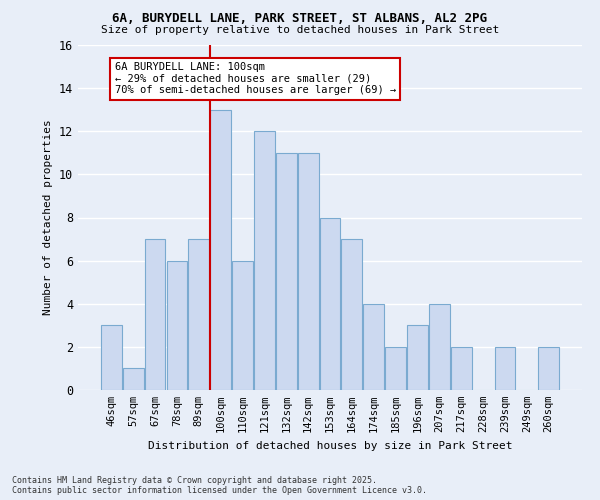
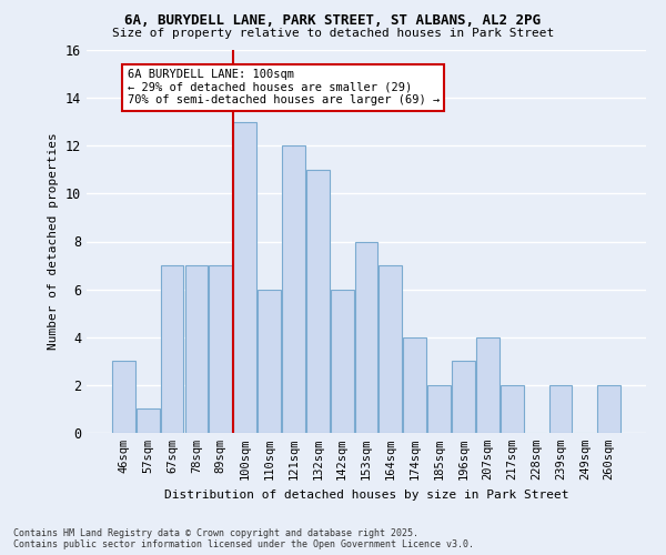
78sqm: 6 -> 7
142sqm: 11 -> 6
